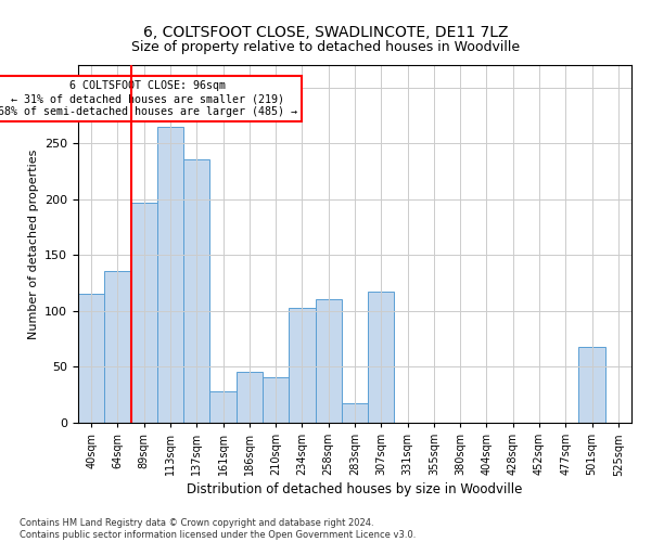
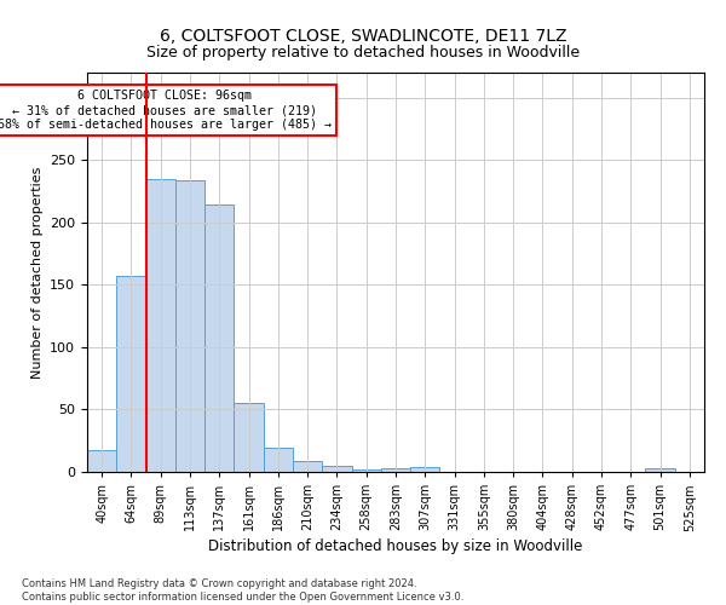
40sqm: 115 -> 17
64sqm: 136 -> 157
89sqm: 197 -> 235
113sqm: 265 -> 234
137sqm: 236 -> 214
161sqm: 28 -> 55
186sqm: 46 -> 19
210sqm: 41 -> 9
234sqm: 103 -> 5
258sqm: 111 -> 2
283sqm: 17 -> 3
307sqm: 117 -> 4
501sqm: 68 -> 3
